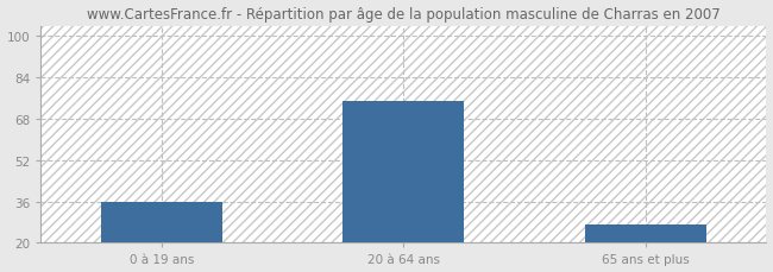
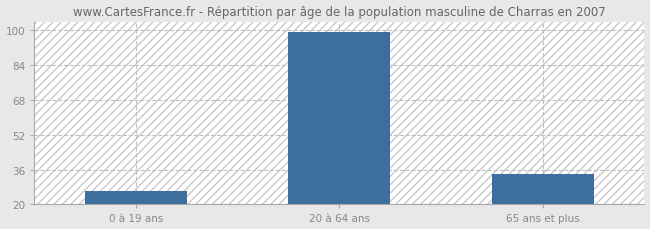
0 à 19 ans: 36 -> 26
20 à 64 ans: 75 -> 99
65 ans et plus: 27 -> 34
